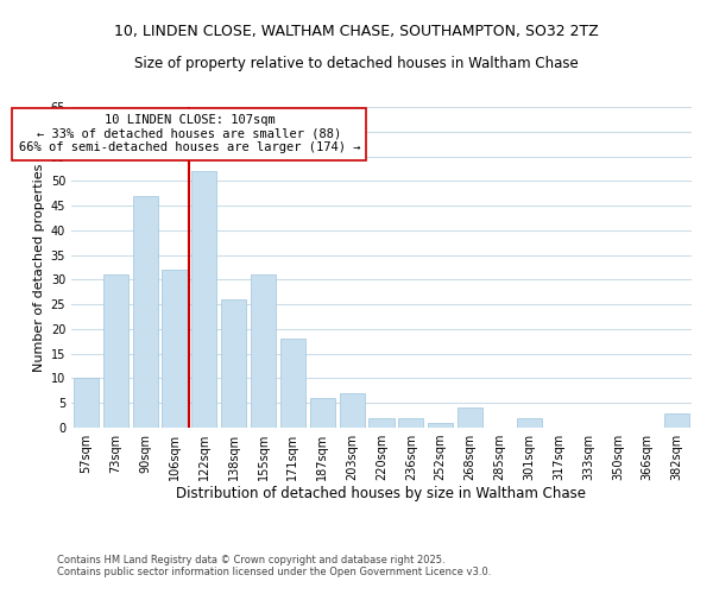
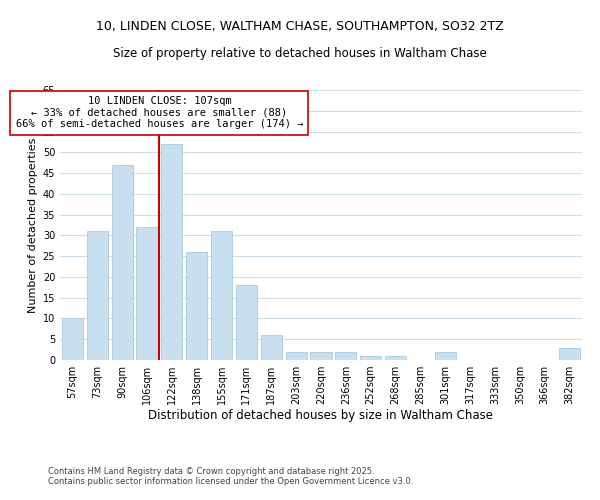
203sqm: 7 -> 2
268sqm: 4 -> 1
